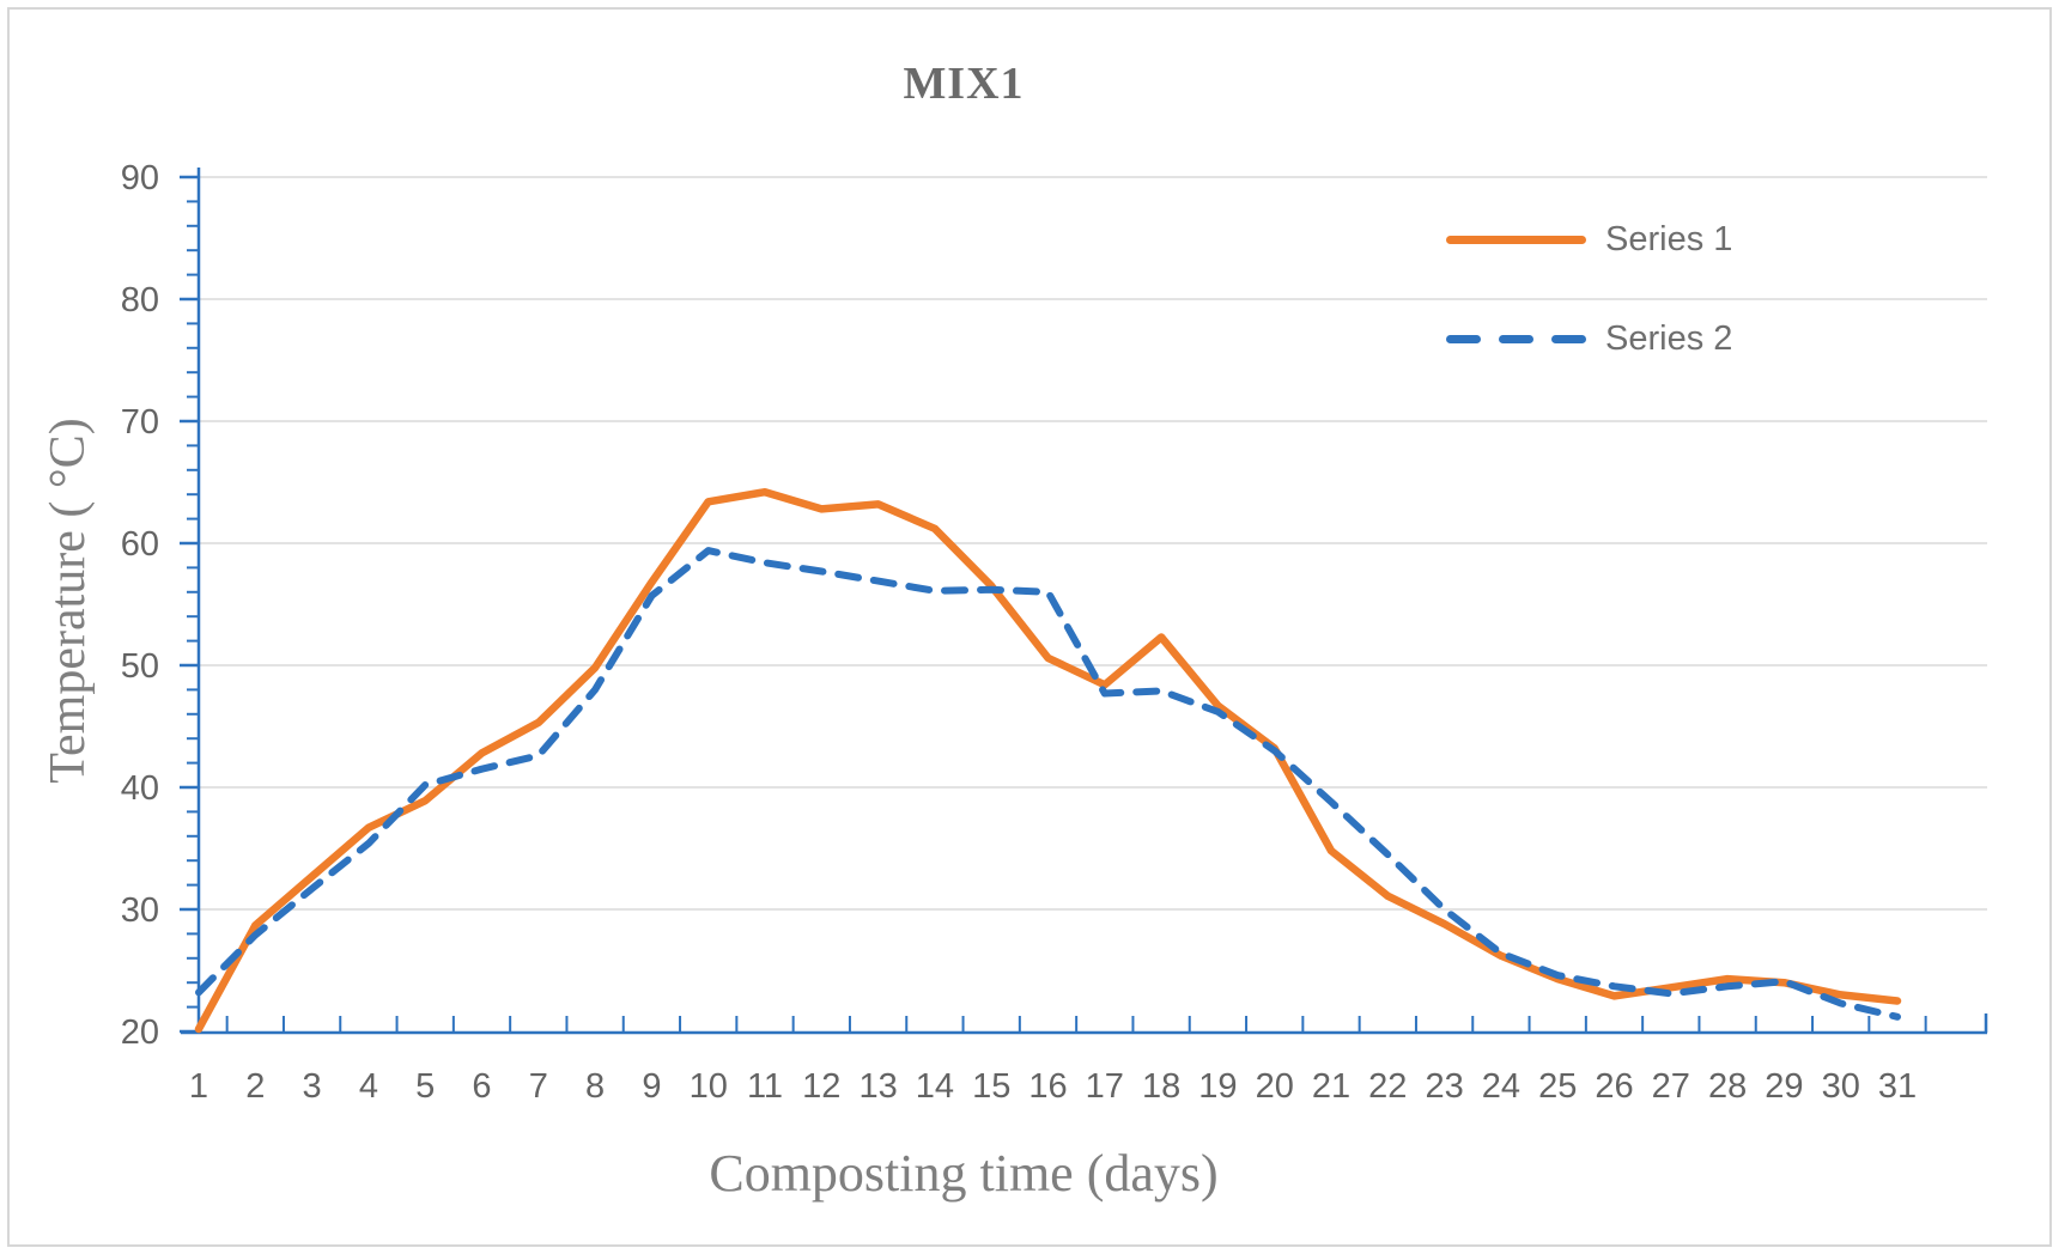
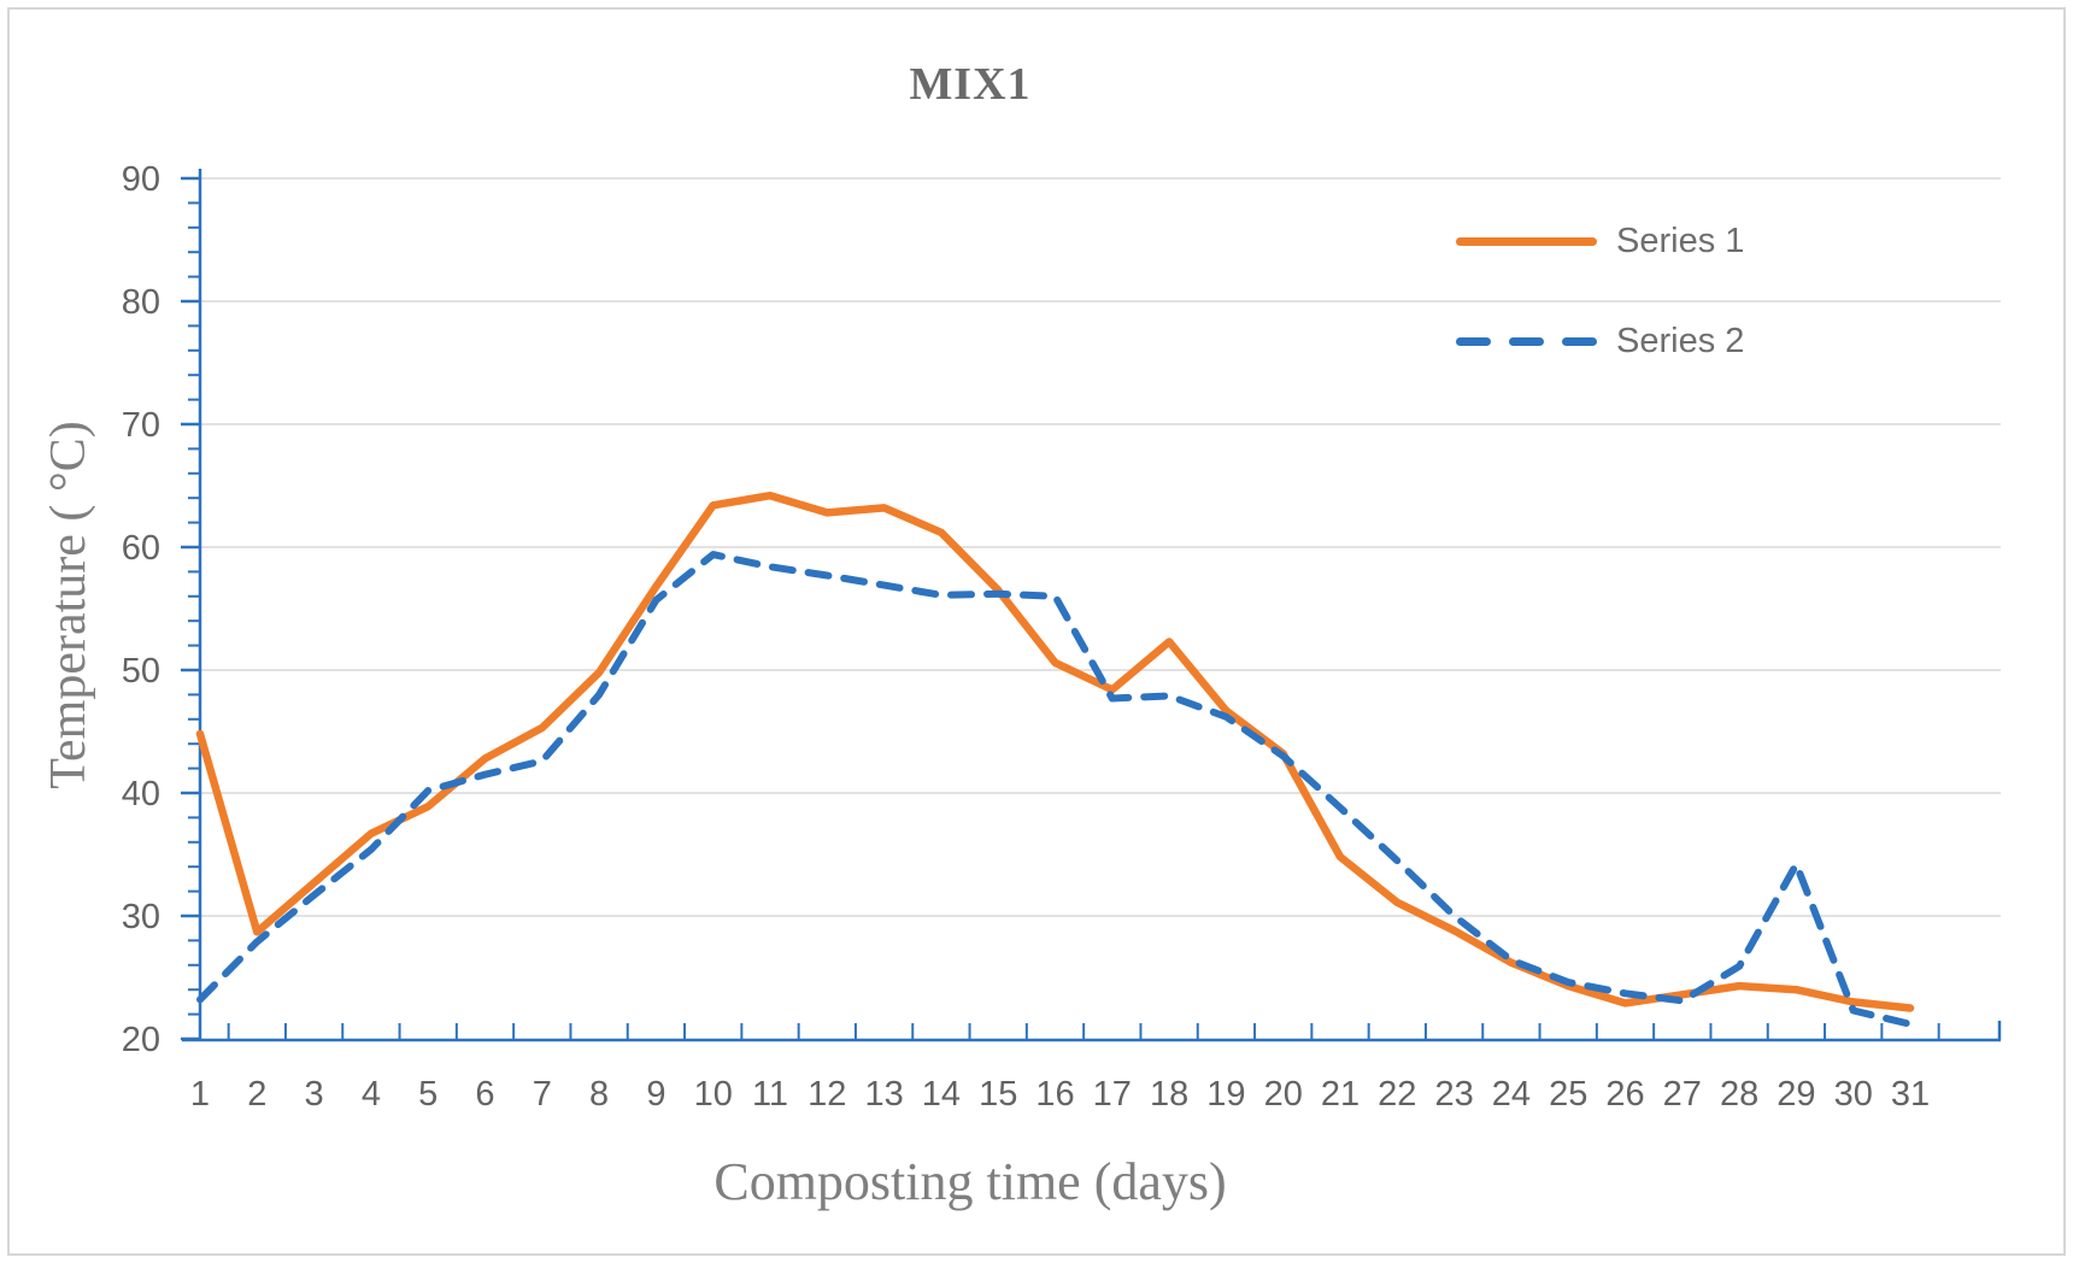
Series 1/1: 20.2 -> 44.8
Series 2/28: 23.7 -> 25.9
Series 2/29: 24.1 -> 34.2
